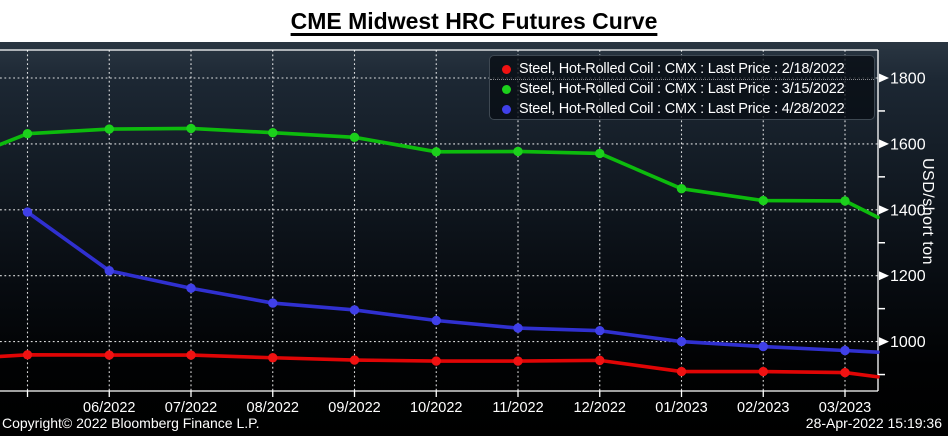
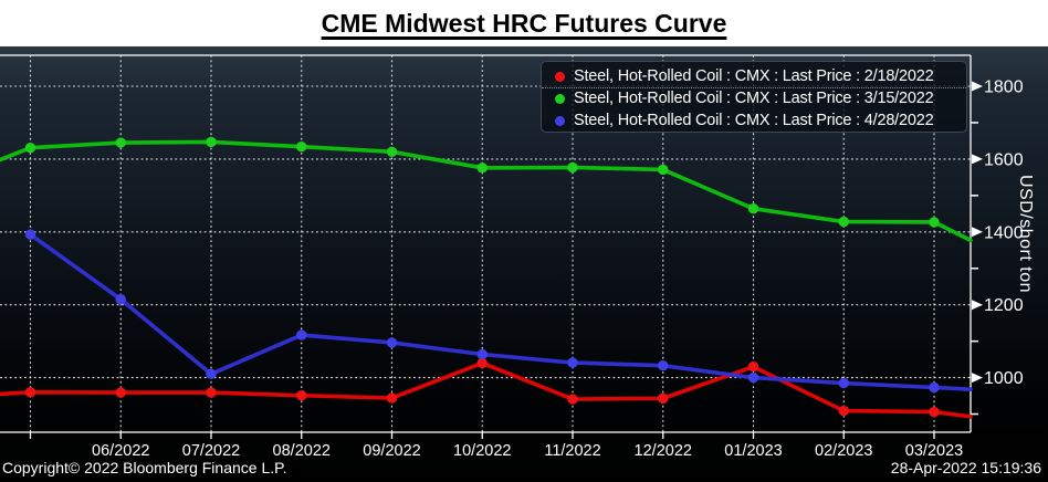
Steel, Hot-Rolled Coil : CMX : Last Price : 4/28/2022/07/2022: 1160 -> 1010
Steel, Hot-Rolled Coil : CMX : Last Price : 2/18/2022/10/2022: 940 -> 1040
Steel, Hot-Rolled Coil : CMX : Last Price : 2/18/2022/01/2023: 910 -> 1030
